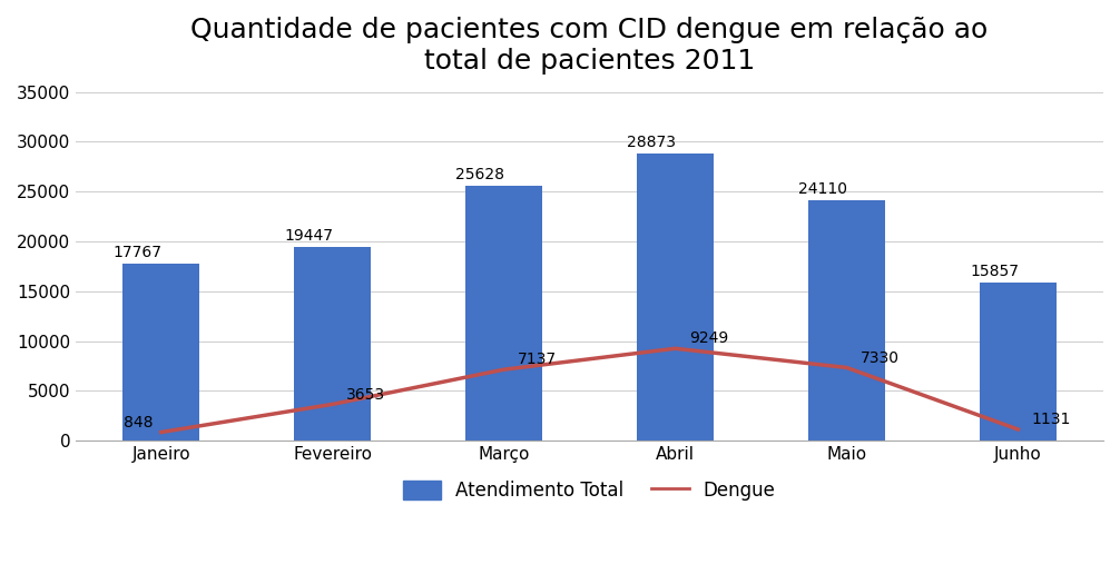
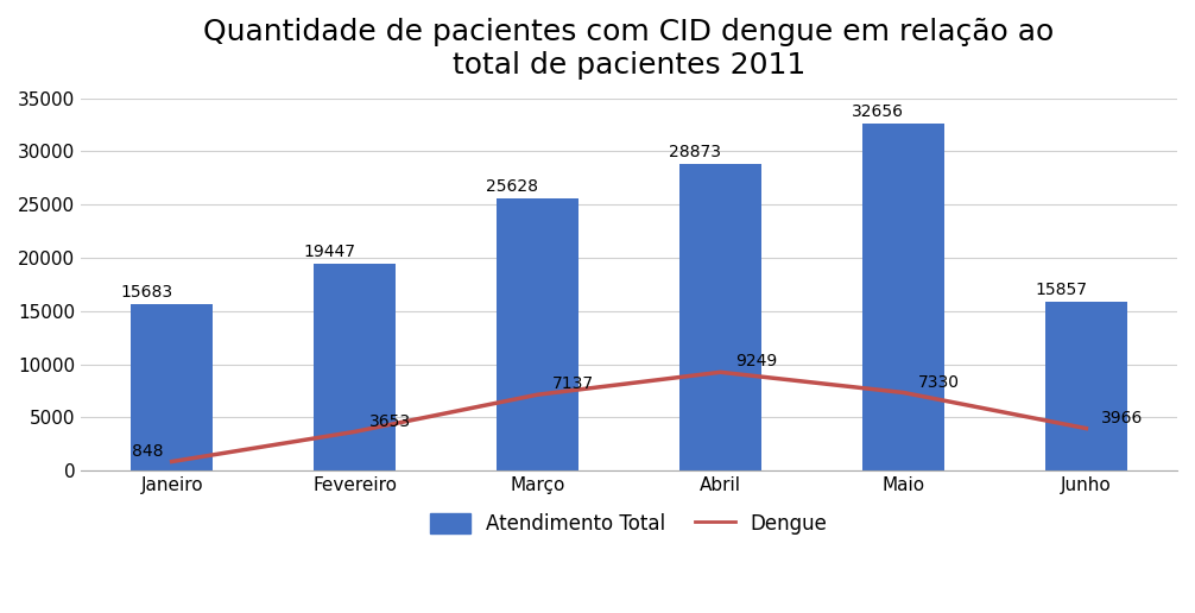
Atendimento Total/Janeiro: 17767 -> 15683
Atendimento Total/Maio: 24110 -> 32656
Dengue/Junho: 1131 -> 3966
